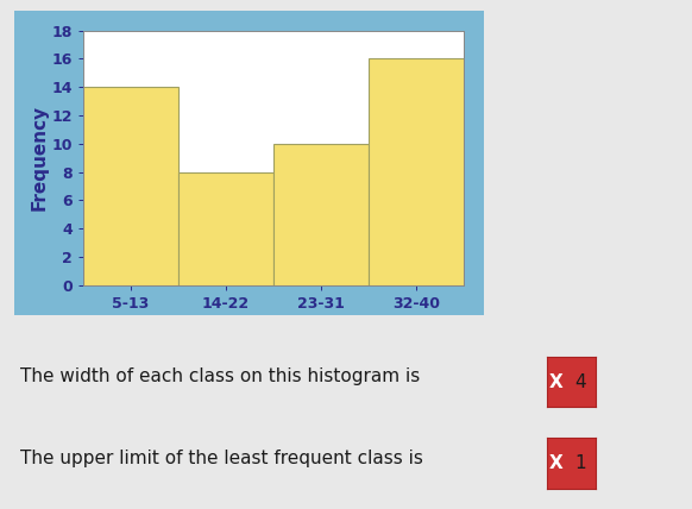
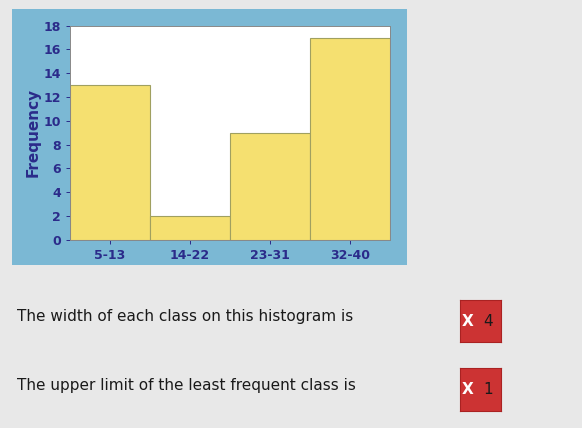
5-13: 14 -> 13
14-22: 8 -> 2
23-31: 10 -> 9
32-40: 16 -> 17
